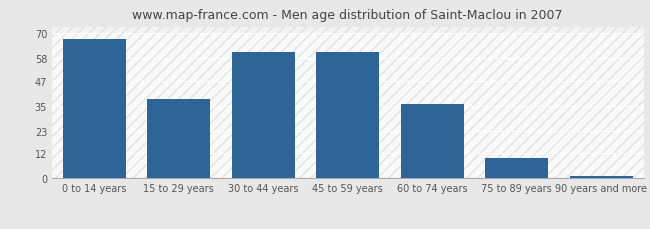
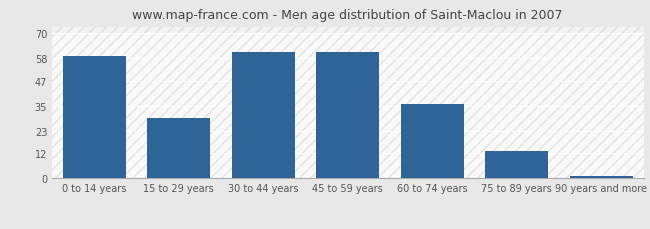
0 to 14 years: 67 -> 59
15 to 29 years: 38 -> 29
75 to 89 years: 10 -> 13
